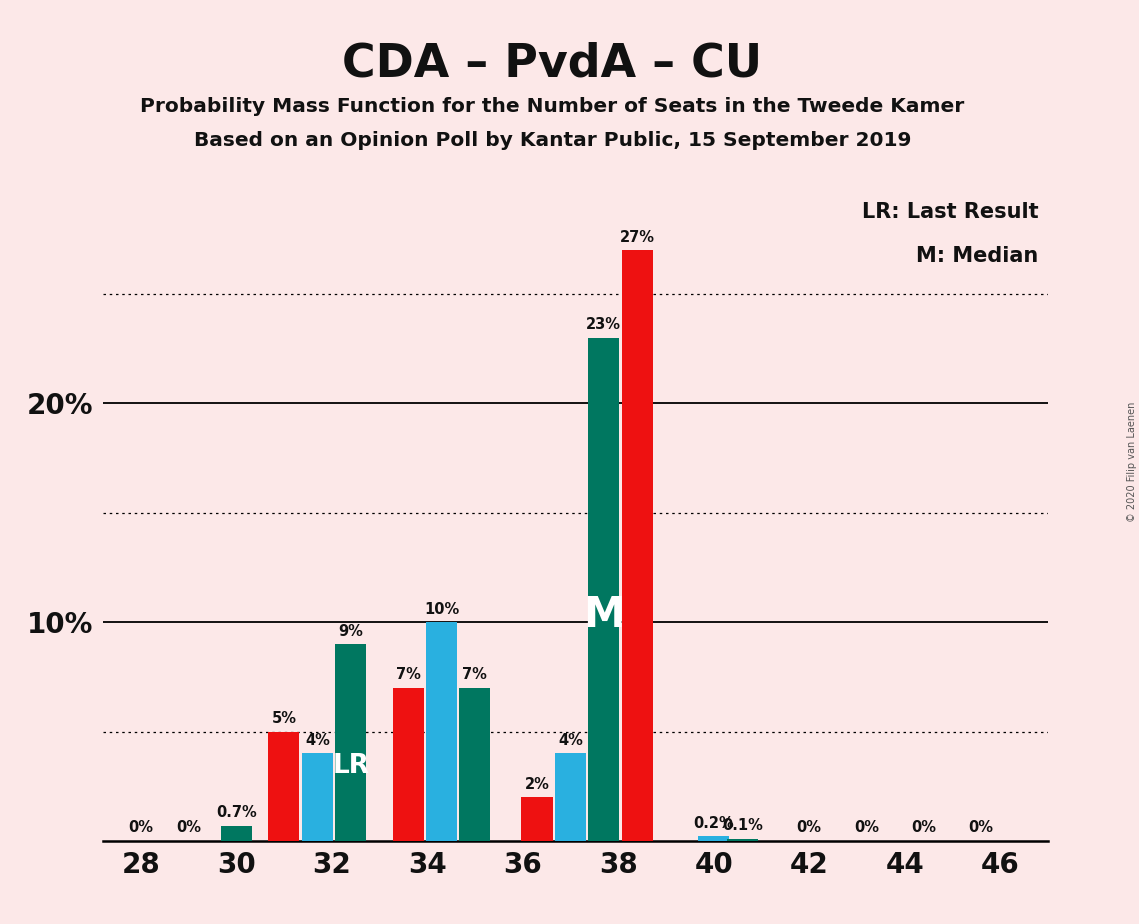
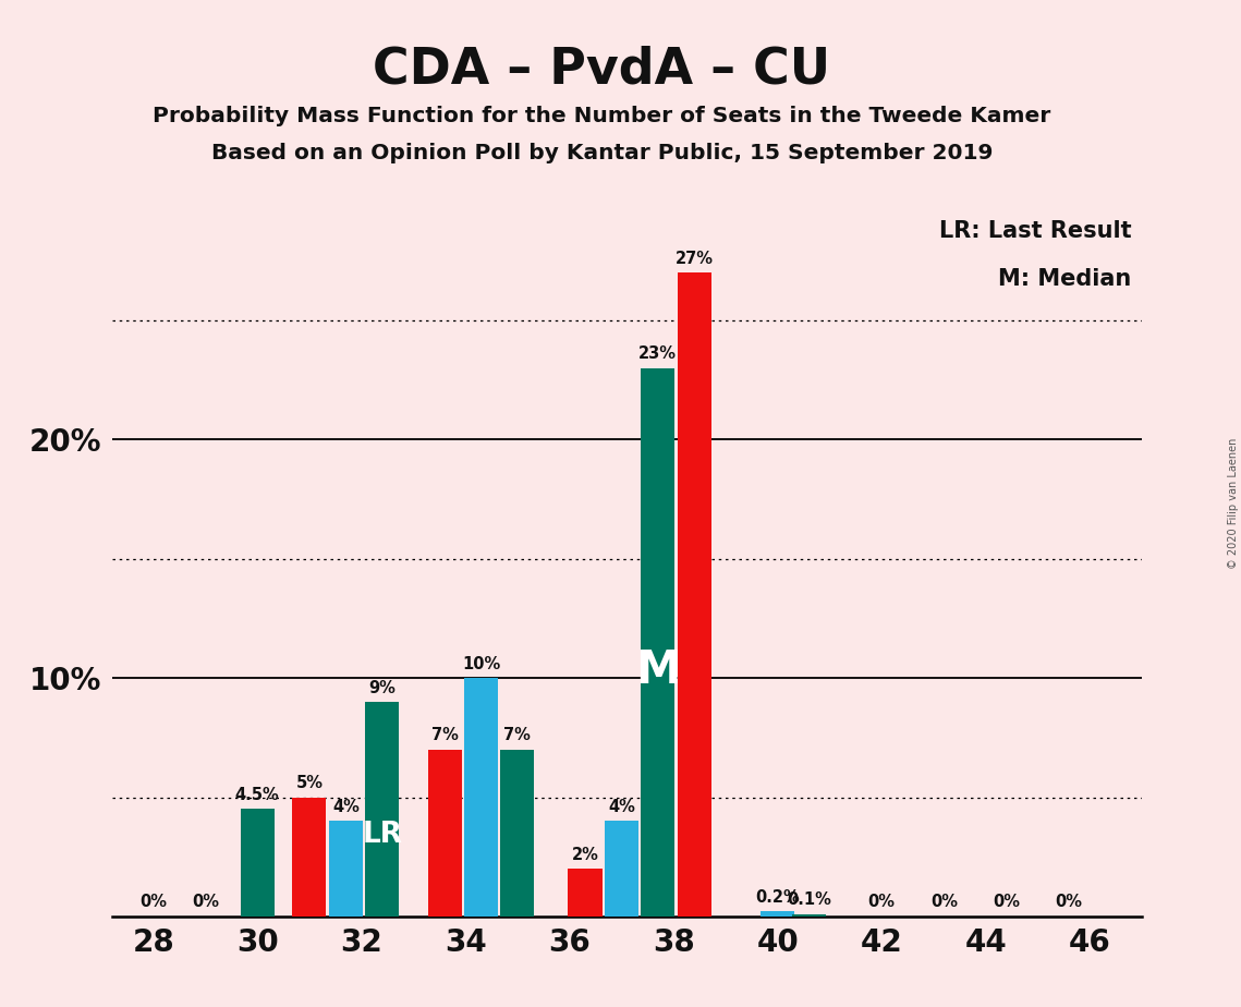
30: 0.7% -> 4.5%
